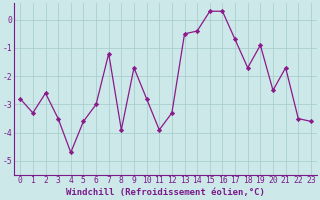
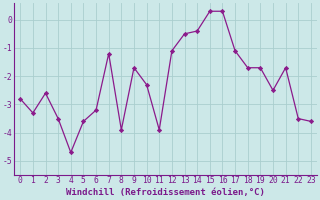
6: -3.0 -> -3.2
10: -2.8 -> -2.3
12: -3.3 -> -1.1
17: -0.7 -> -1.1
19: -0.9 -> -1.7
